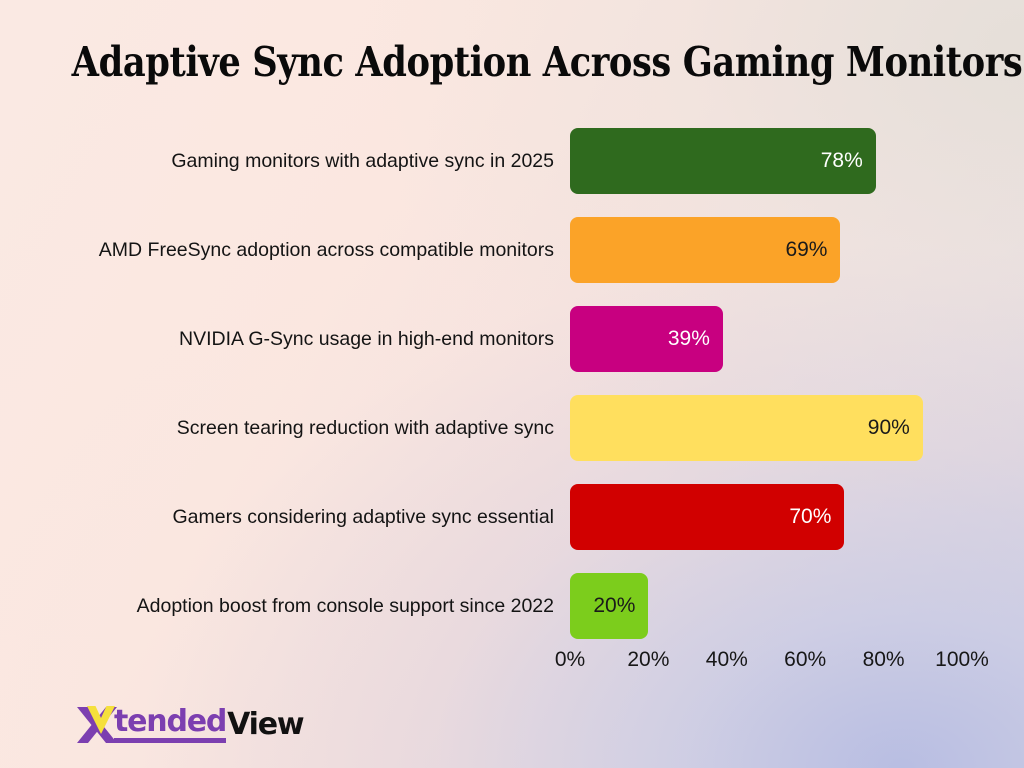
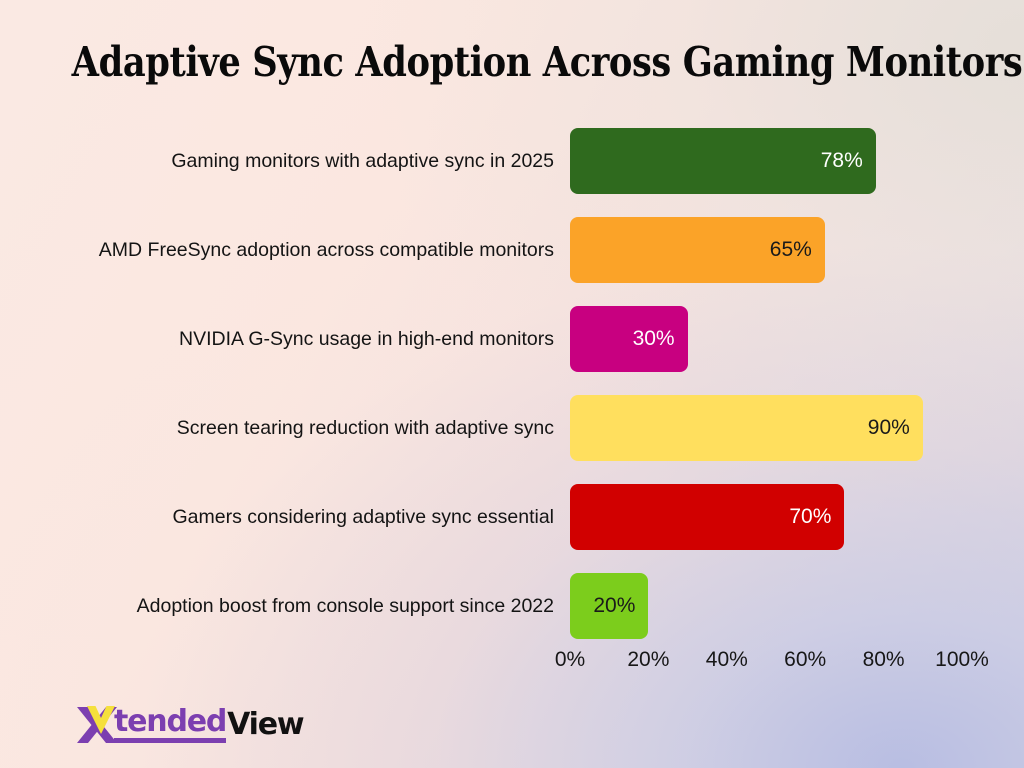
AMD FreeSync adoption across compatible monitors: 69% -> 65%
NVIDIA G-Sync usage in high-end monitors: 39% -> 30%
